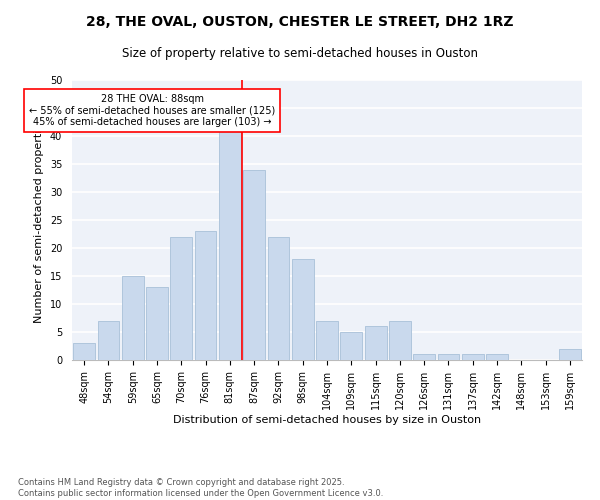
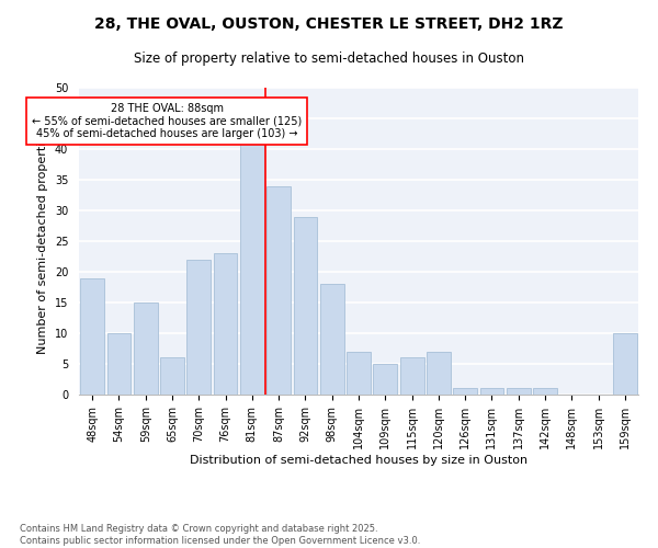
48sqm: 3 -> 19
54sqm: 7 -> 10
65sqm: 13 -> 6
92sqm: 22 -> 29
159sqm: 2 -> 10
